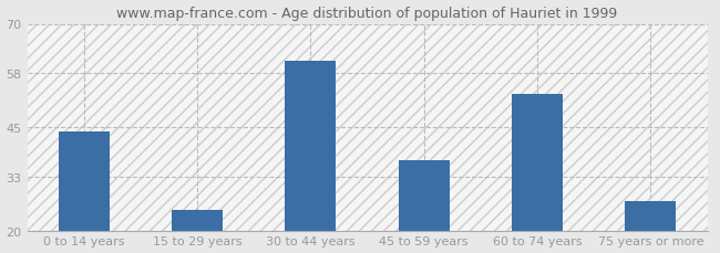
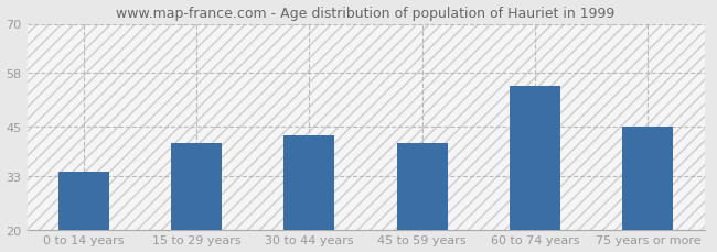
0 to 14 years: 44 -> 34
15 to 29 years: 25 -> 41
30 to 44 years: 61 -> 43
45 to 59 years: 37 -> 41
60 to 74 years: 53 -> 55
75 years or more: 27 -> 45
